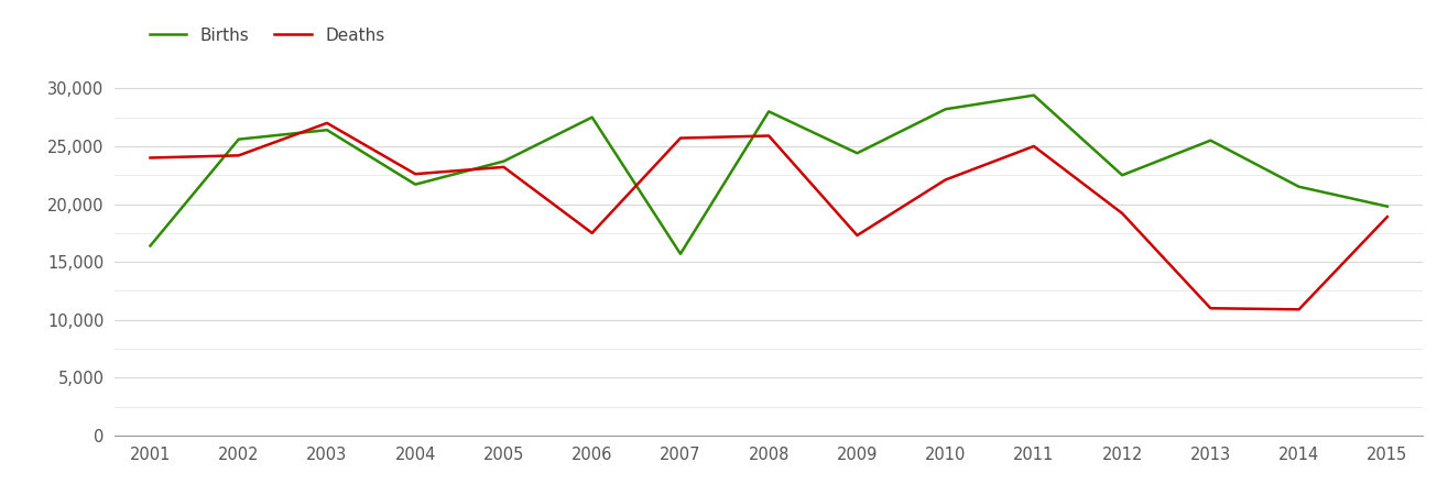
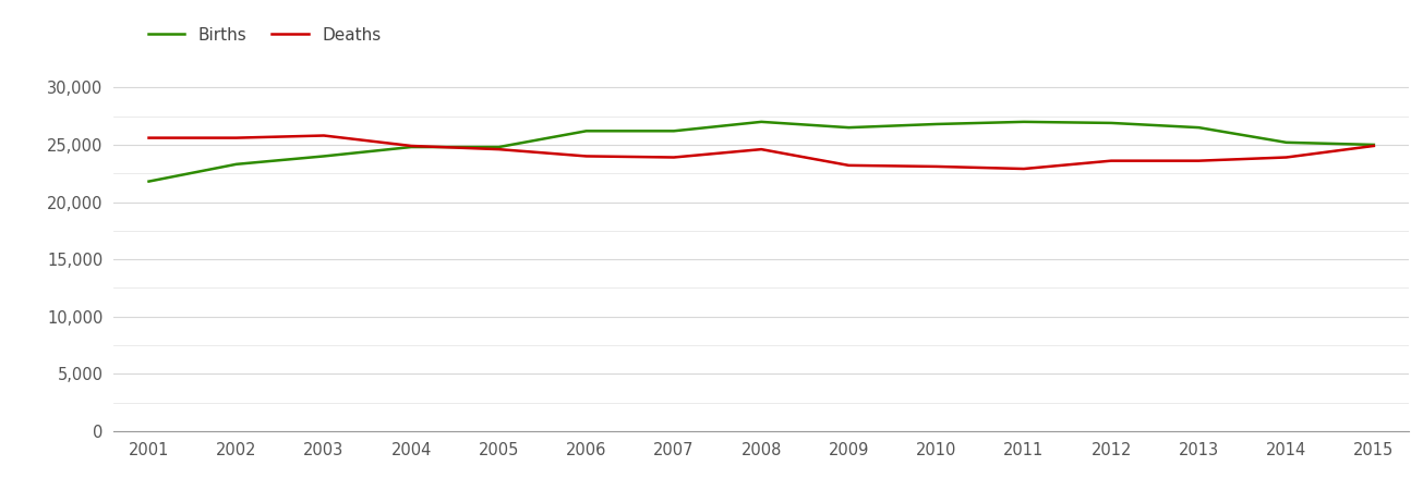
Births/2001: 16,400 -> 21,800
Deaths/2001: 24,000 -> 25,600
Births/2002: 25,600 -> 23,300
Deaths/2002: 24,200 -> 25,600
Births/2003: 26,400 -> 24,000
Deaths/2003: 27,000 -> 25,800
Births/2004: 21,700 -> 24,800
Deaths/2004: 22,600 -> 24,900
Births/2005: 23,700 -> 24,800
Deaths/2005: 23,200 -> 24,600
Births/2006: 27,500 -> 26,200
Deaths/2006: 17,500 -> 24,000
Births/2007: 15,700 -> 26,200
Deaths/2007: 25,700 -> 23,900
Births/2008: 28,000 -> 27,000
Deaths/2008: 25,900 -> 24,600
Births/2009: 24,400 -> 26,500
Deaths/2009: 17,300 -> 23,200
Births/2010: 28,200 -> 26,800
Deaths/2010: 22,100 -> 23,100
Births/2011: 29,400 -> 27,000
Deaths/2011: 25,000 -> 22,900
Births/2012: 22,500 -> 26,900
Deaths/2012: 19,200 -> 23,600
Births/2013: 25,500 -> 26,500
Deaths/2013: 11,000 -> 23,600
Births/2014: 21,500 -> 25,200
Deaths/2014: 10,900 -> 23,900
Births/2015: 19,800 -> 25,000
Deaths/2015: 18,900 -> 24,900
